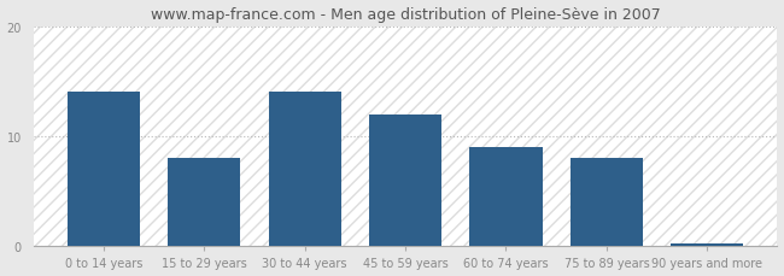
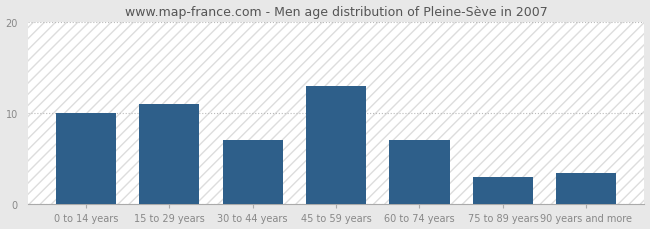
0 to 14 years: 14.0 -> 10.0
15 to 29 years: 8.0 -> 11.0
30 to 44 years: 14.0 -> 7.0
45 to 59 years: 12.0 -> 13.0
60 to 74 years: 9.0 -> 7.0
75 to 89 years: 8.0 -> 3.0
90 years and more: 0.3 -> 3.4
